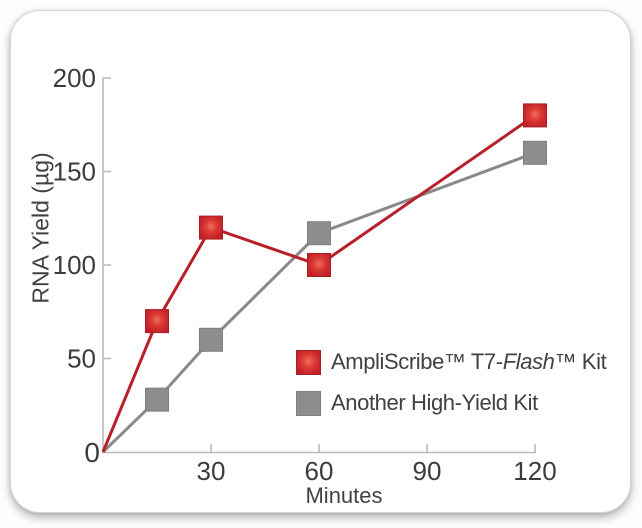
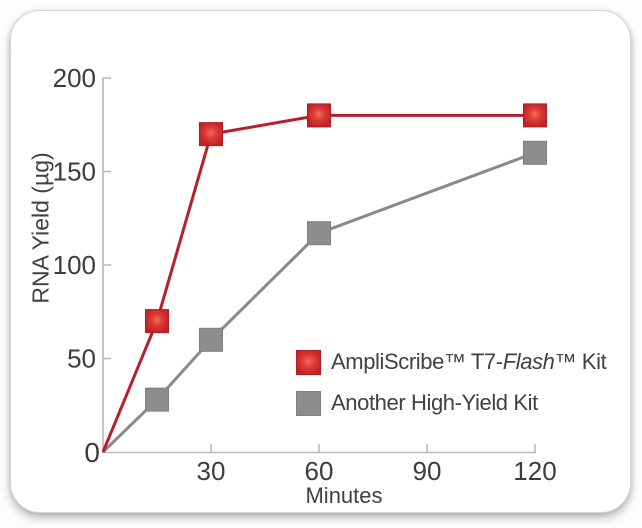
AmpliScribe™ T7-Flash™ Kit/30: 120 -> 170
AmpliScribe™ T7-Flash™ Kit/60: 100 -> 180
